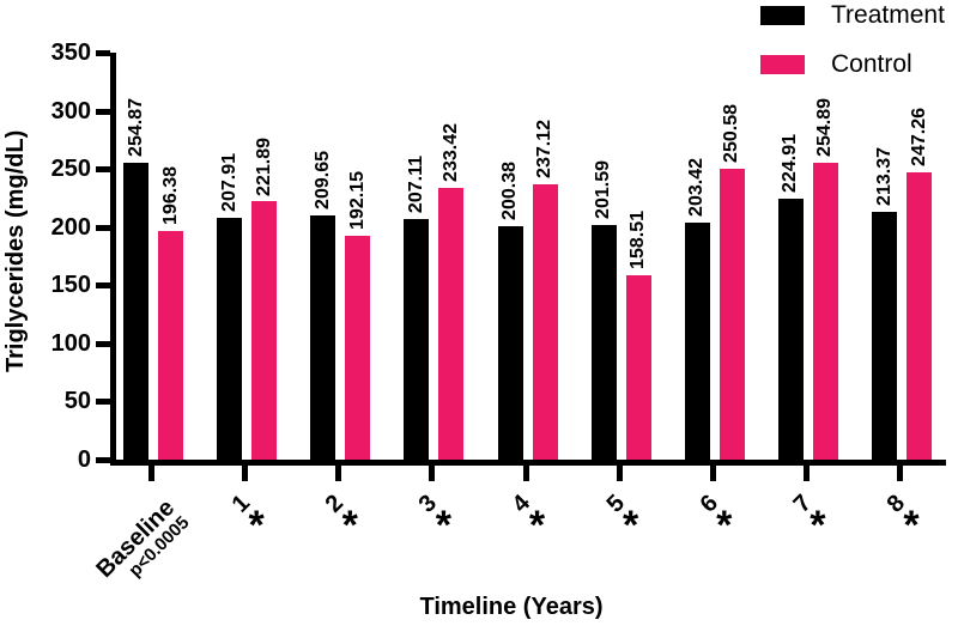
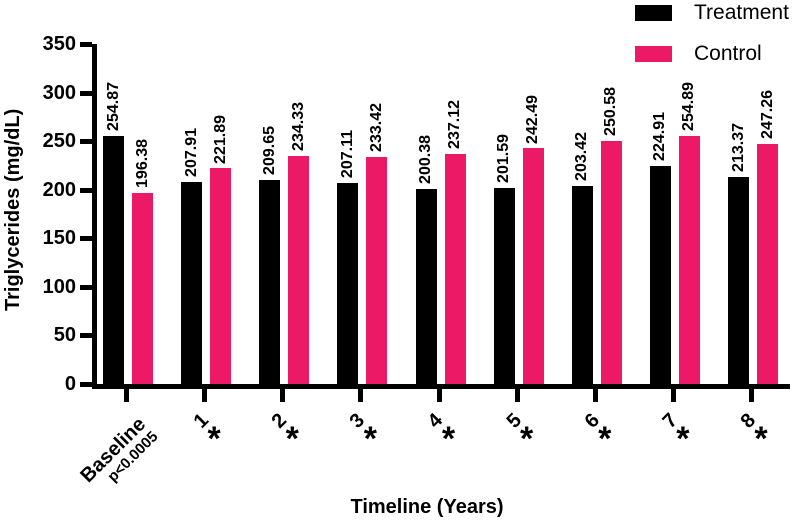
Control/2: 192.15 -> 234.33
Control/5: 158.51 -> 242.49
